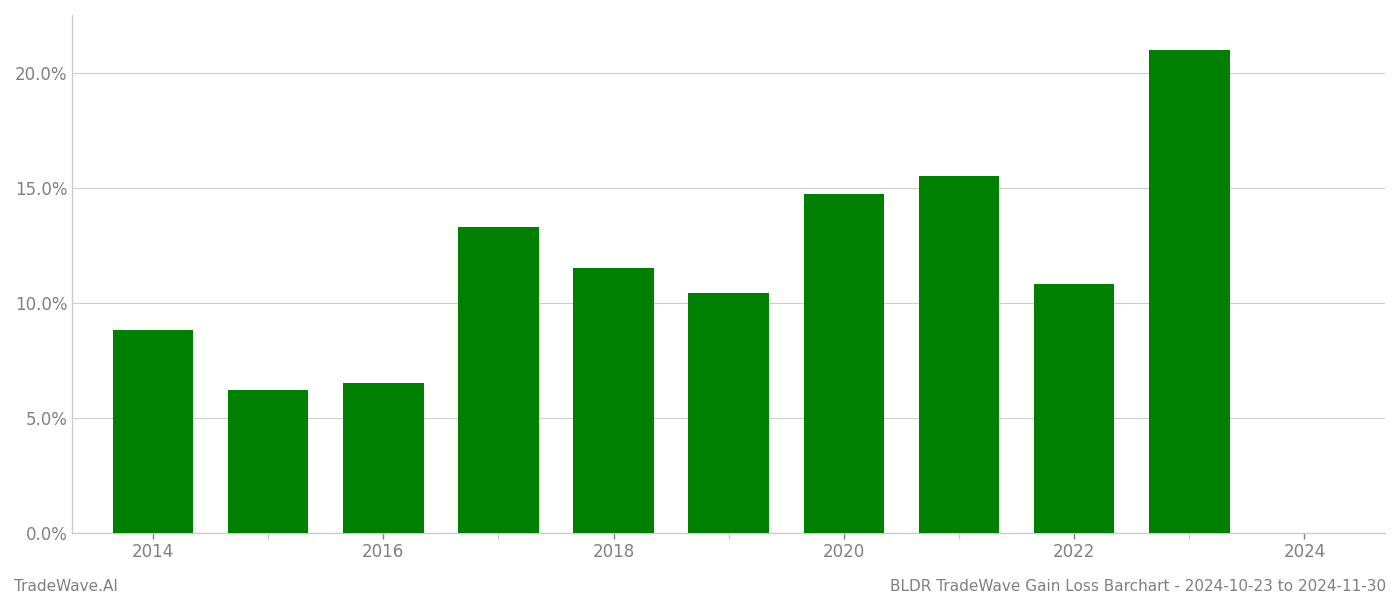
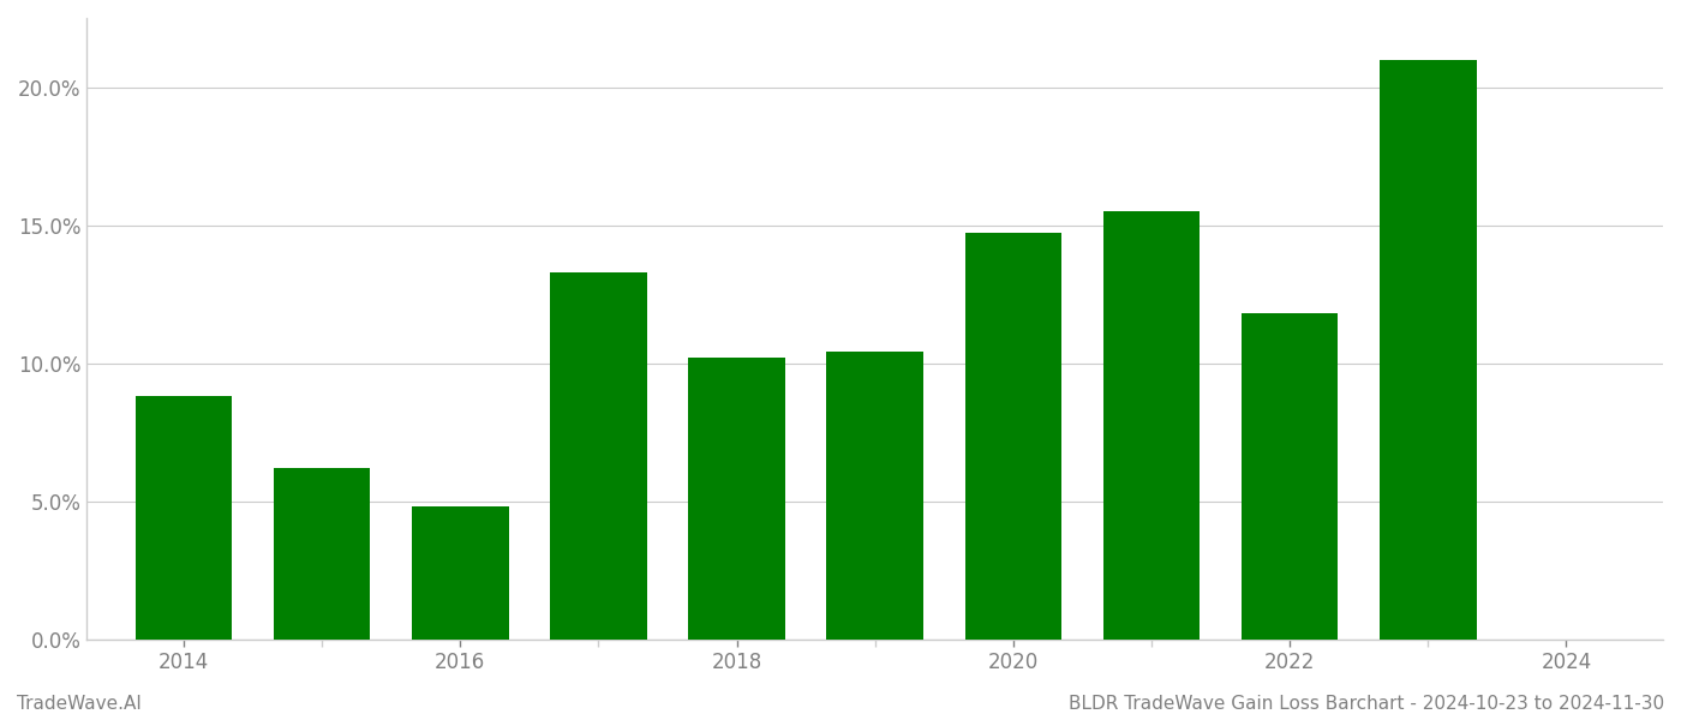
2016: 6.5% -> 4.8%
2018: 11.5% -> 10.2%
2022: 10.8% -> 11.8%
